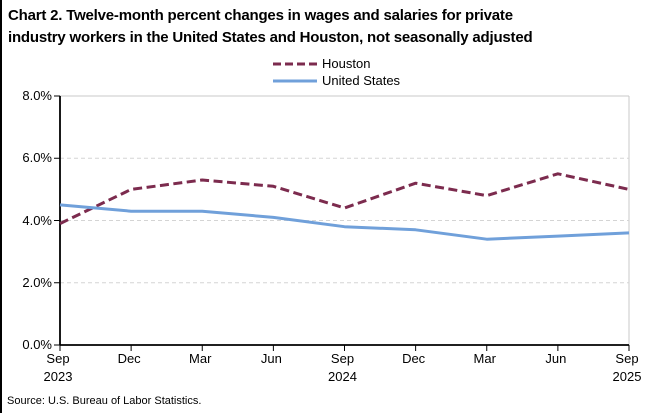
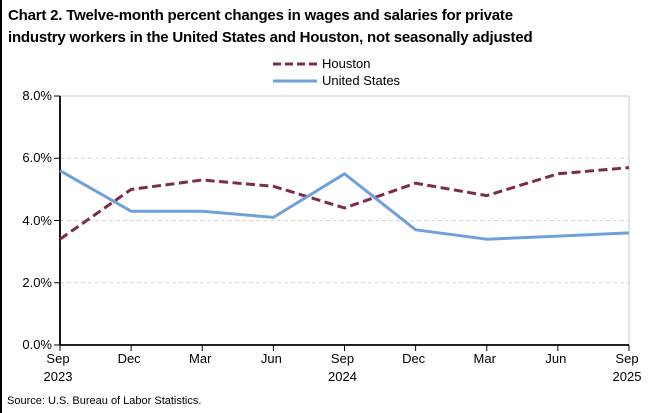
Houston/Sep 2023: 3.9% -> 3.4%
United States/Sep 2023: 4.5% -> 5.6%
United States/Sep 2024: 3.8% -> 5.5%
Houston/Sep 2025: 5.0% -> 5.7%
